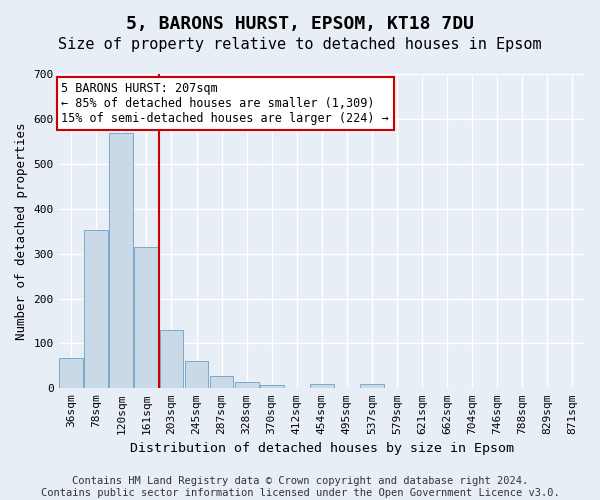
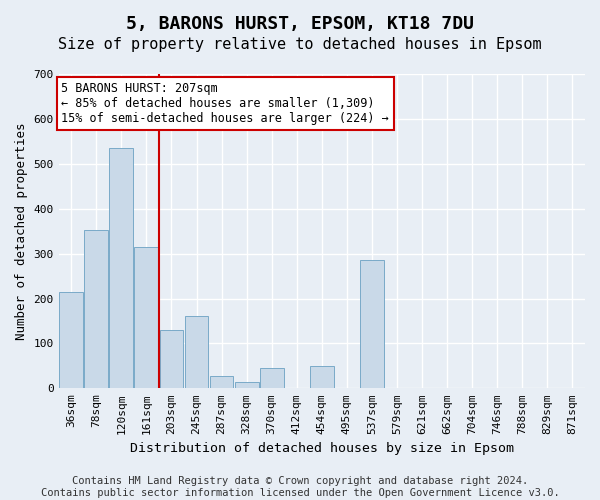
36sqm: 68 -> 215
120sqm: 568 -> 535
245sqm: 60 -> 160
370sqm: 7 -> 45
454sqm: 10 -> 50
537sqm: 10 -> 285
